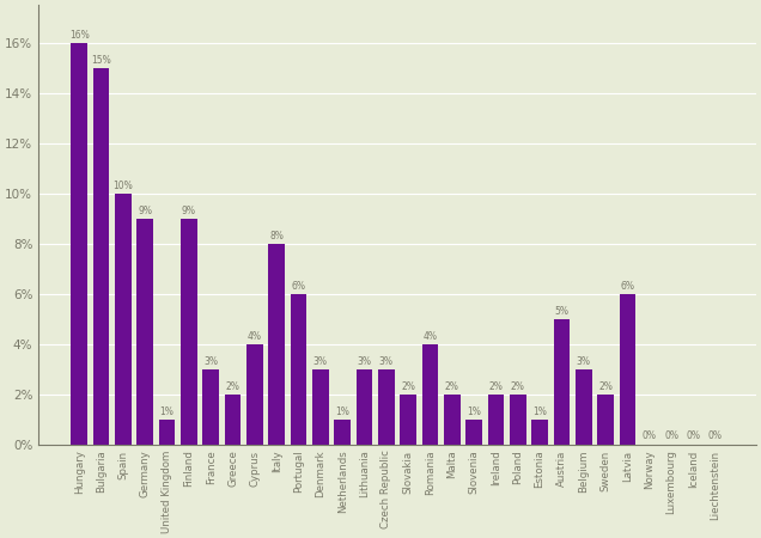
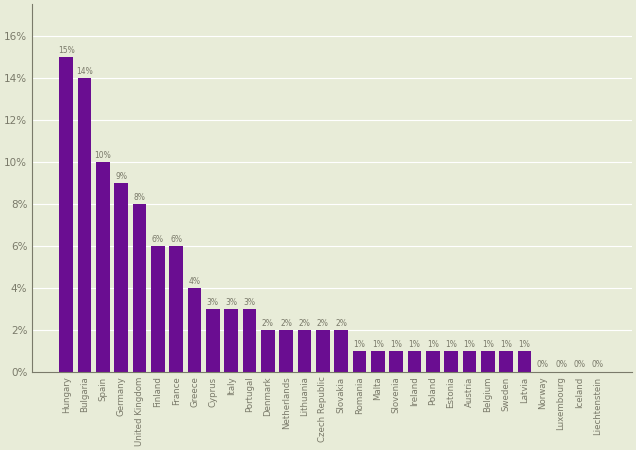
Hungary: 16% -> 15%
Bulgaria: 15% -> 14%
United Kingdom: 1% -> 8%
Finland: 9% -> 6%
France: 3% -> 6%
Greece: 2% -> 4%
Cyprus: 4% -> 3%
Italy: 8% -> 3%
Portugal: 6% -> 3%
Denmark: 3% -> 2%
Netherlands: 1% -> 2%
Lithuania: 3% -> 2%
Czech Republic: 3% -> 2%
Romania: 4% -> 1%
Malta: 2% -> 1%
Ireland: 2% -> 1%
Poland: 2% -> 1%
Austria: 5% -> 1%
Belgium: 3% -> 1%
Sweden: 2% -> 1%
Latvia: 6% -> 1%
